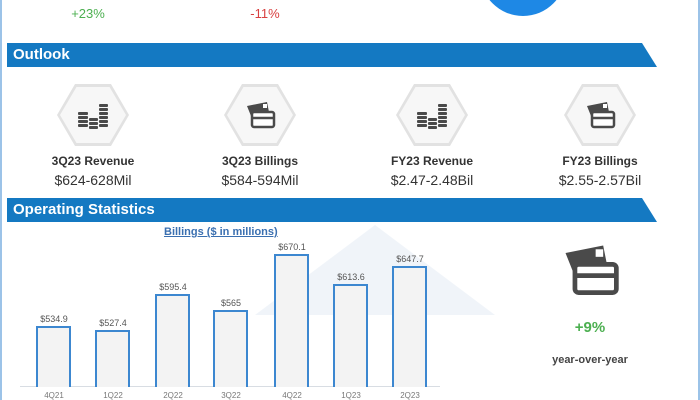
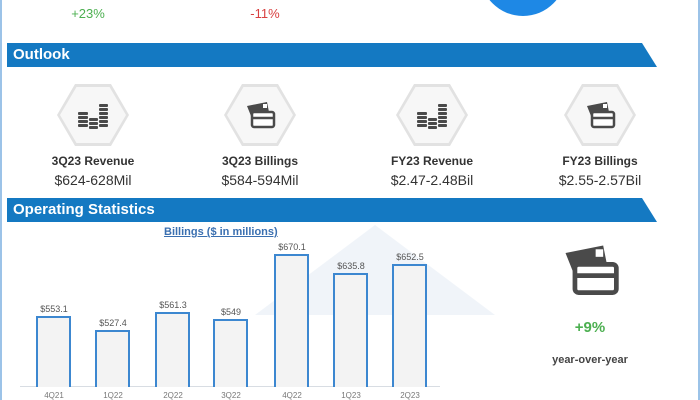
4Q21: $534.9 -> $553.1
2Q22: $595.4 -> $561.3
3Q22: $565 -> $549
1Q23: $613.6 -> $635.8
2Q23: $647.7 -> $652.5
